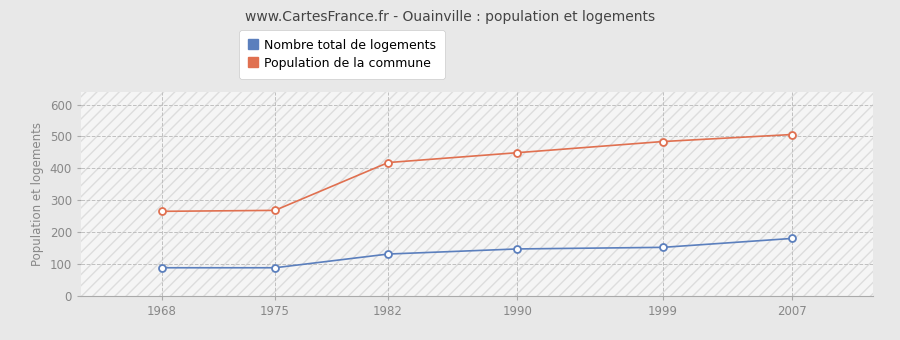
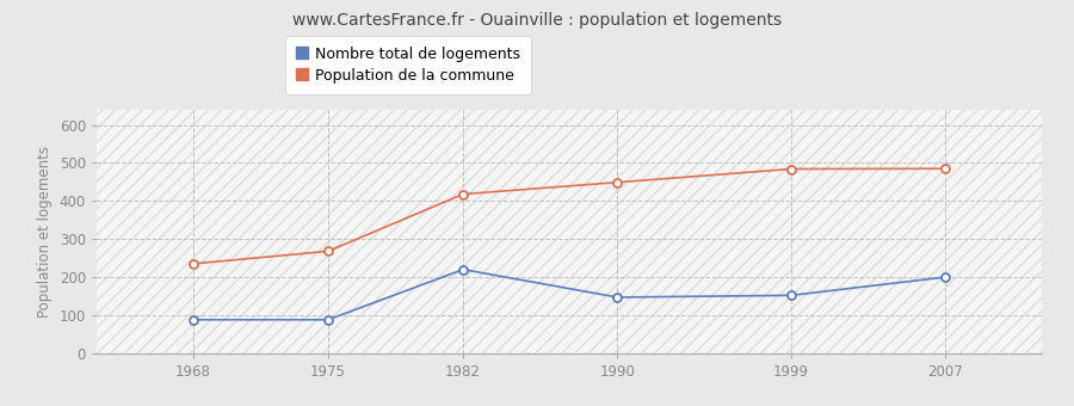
Population de la commune/1968: 265 -> 235
Nombre total de logements/1982: 131 -> 220
Nombre total de logements/2007: 180 -> 200
Population de la commune/2007: 506 -> 485
